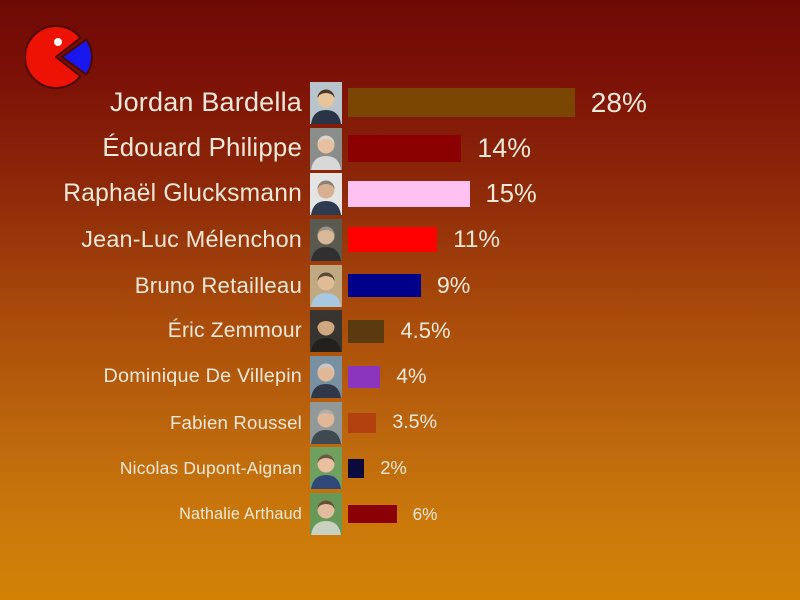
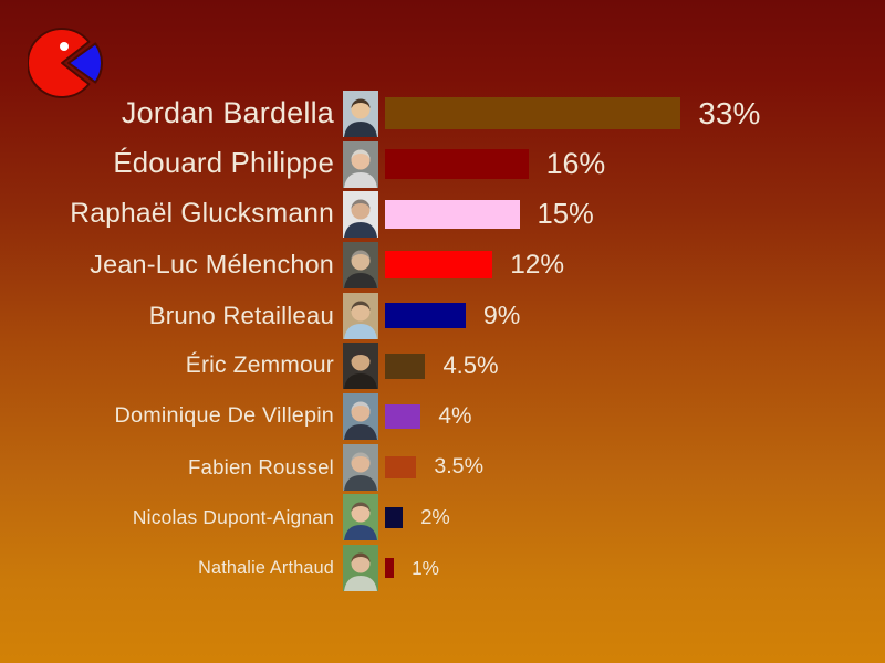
Jordan Bardella: 28% -> 33%
Édouard Philippe: 14% -> 16%
Jean-Luc Mélenchon: 11% -> 12%
Nathalie Arthaud: 6% -> 1%
